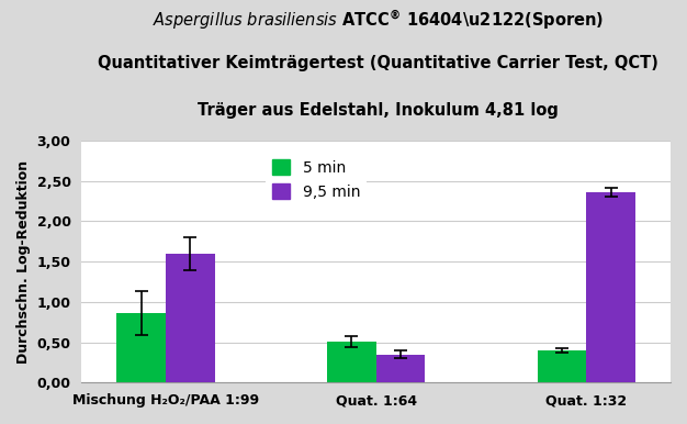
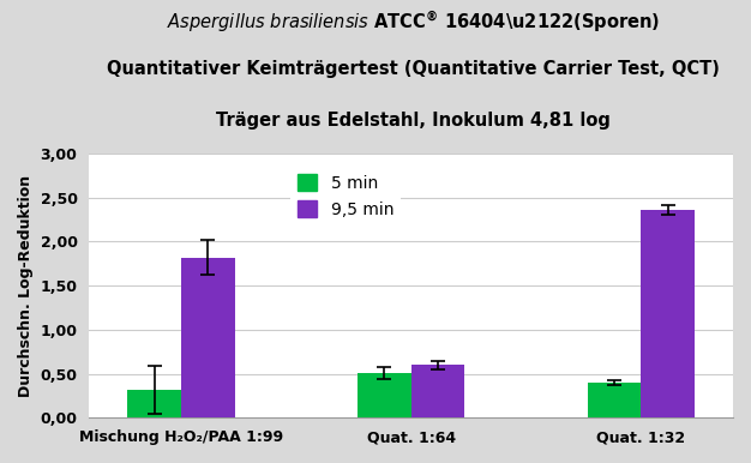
5 min/Mischung H₂O₂/PAA 1:99: 0,86 -> 0,32
9,5 min/Mischung H₂O₂/PAA 1:99: 1,60 -> 1,82
9,5 min/Quat. 1:64: 0,35 -> 0,60
